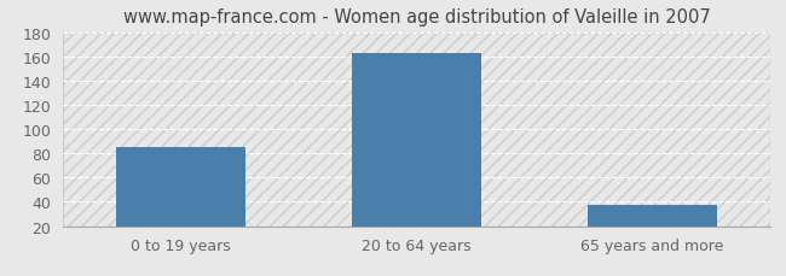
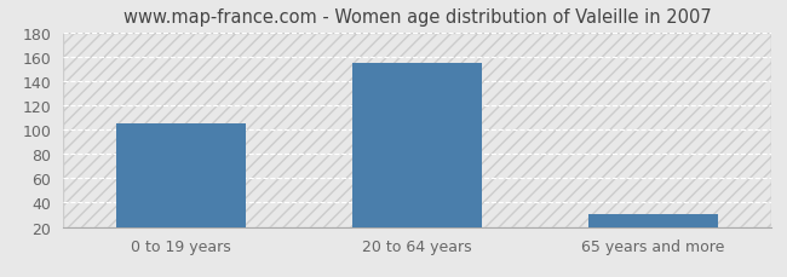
0 to 19 years: 85 -> 105
20 to 64 years: 163 -> 155
65 years and more: 37 -> 31
